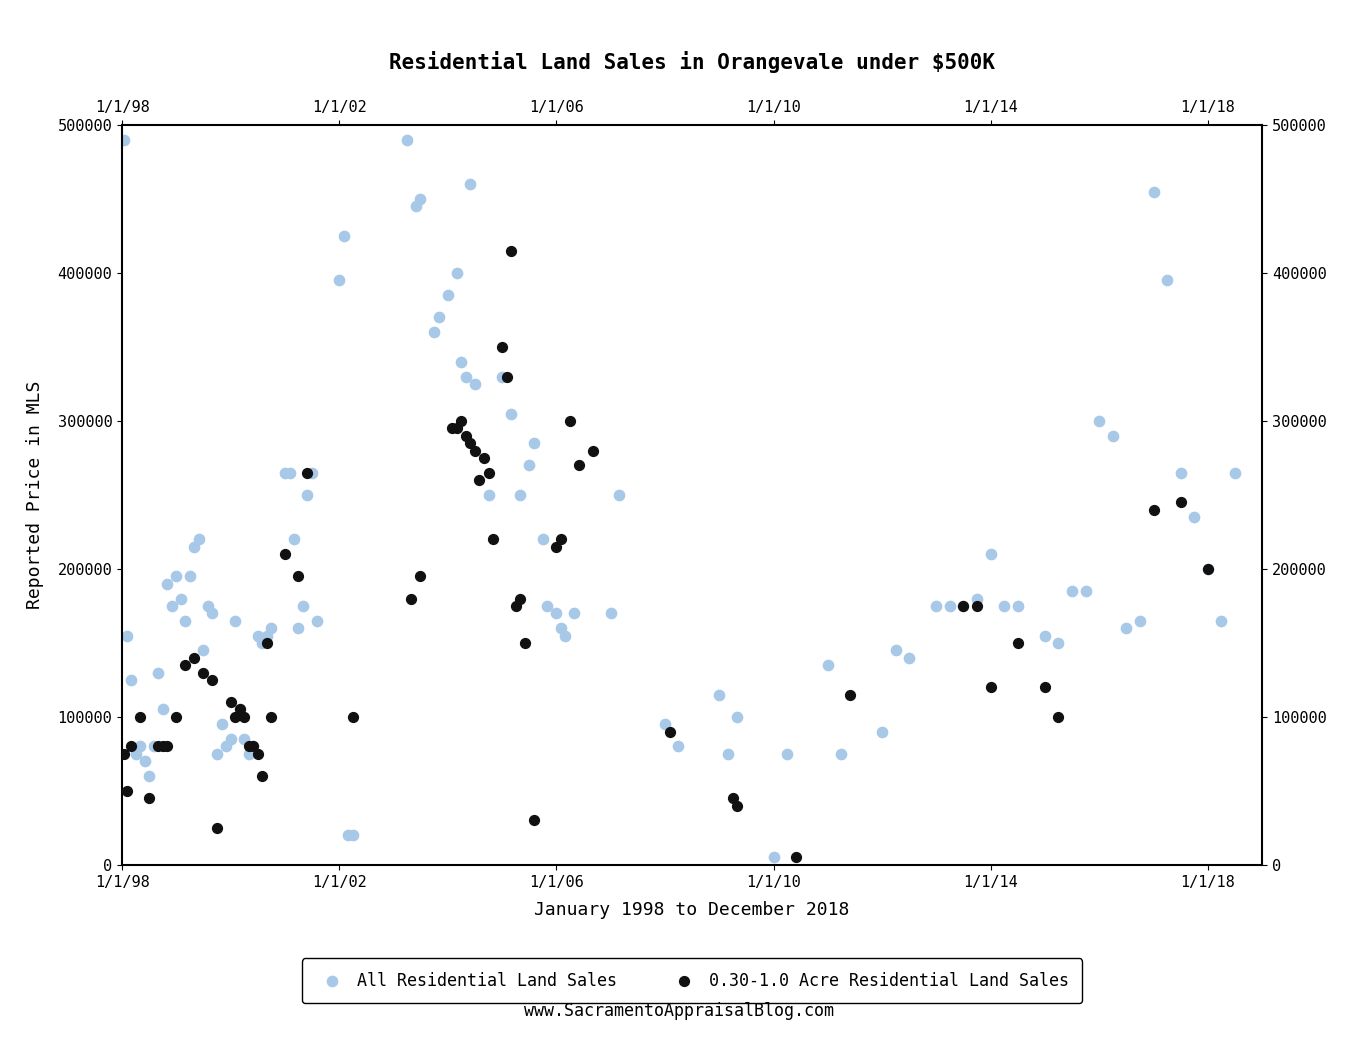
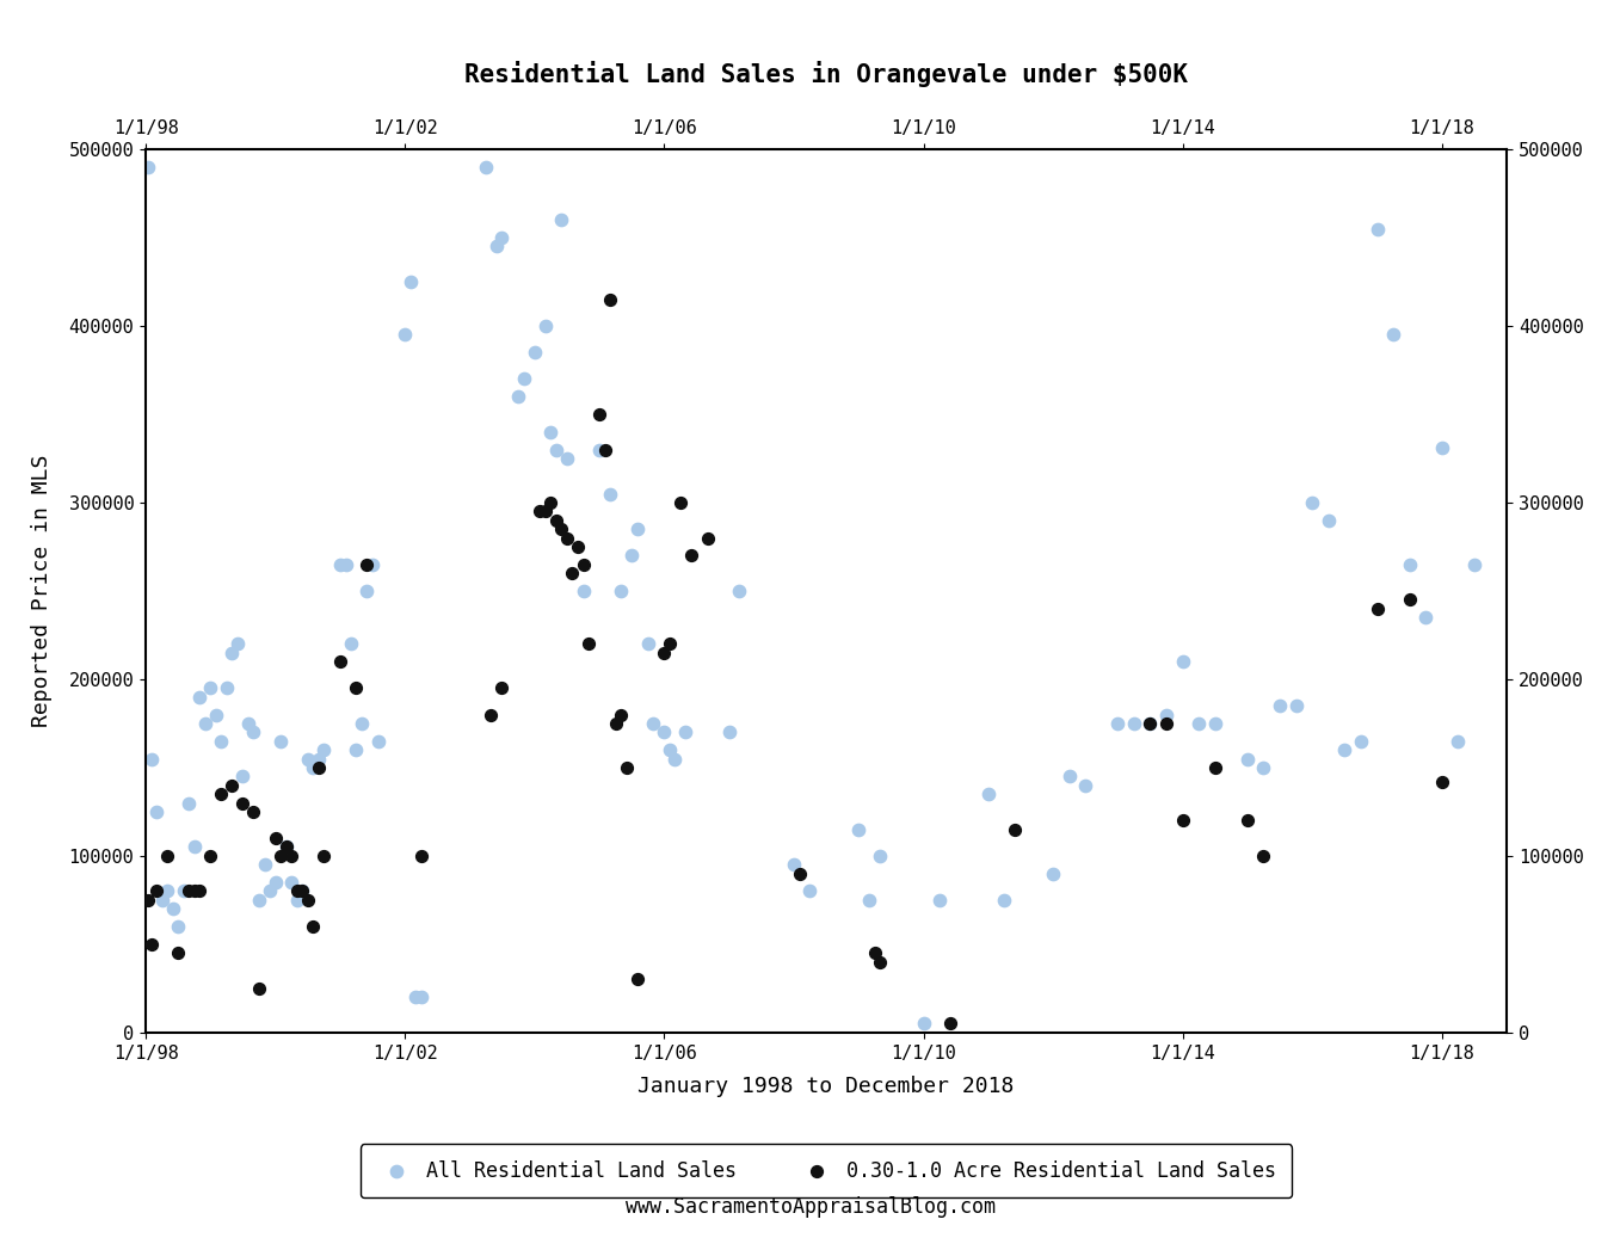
All Residential Land Sales/1/1/18: 200000 -> 331000
0.30-1.0 Acre Residential Land Sales/1/1/18: 200000 -> 142000
